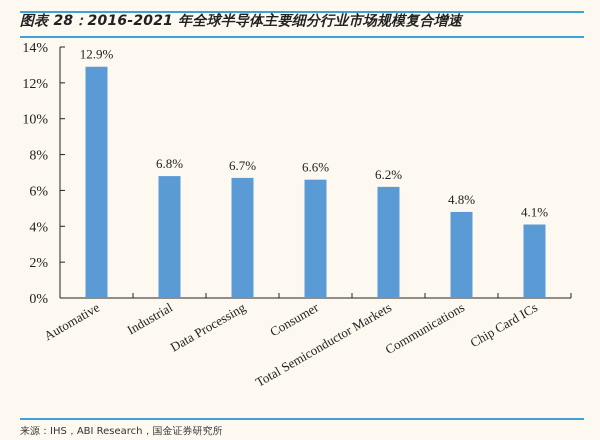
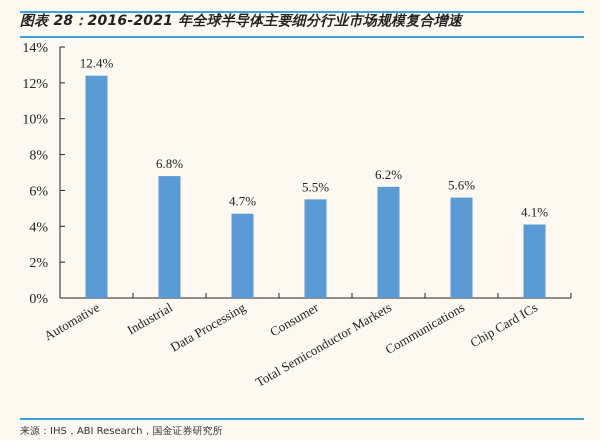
Automative: 12.9% -> 12.4%
Data Processing: 6.7% -> 4.7%
Consumer: 6.6% -> 5.5%
Communications: 4.8% -> 5.6%
